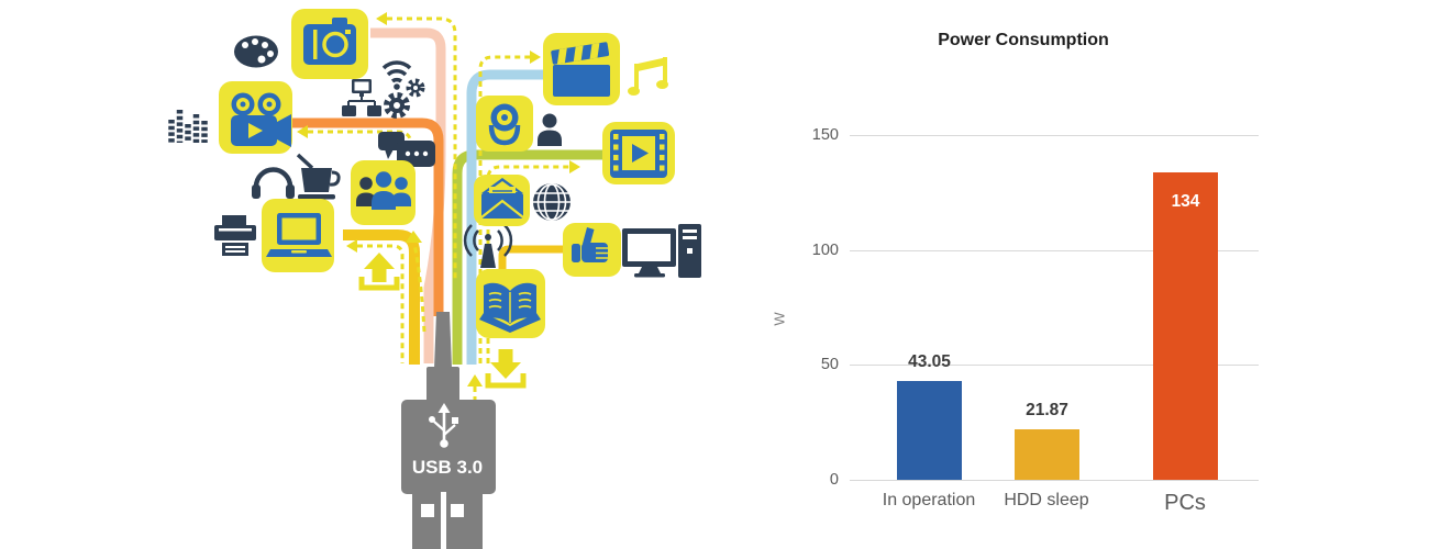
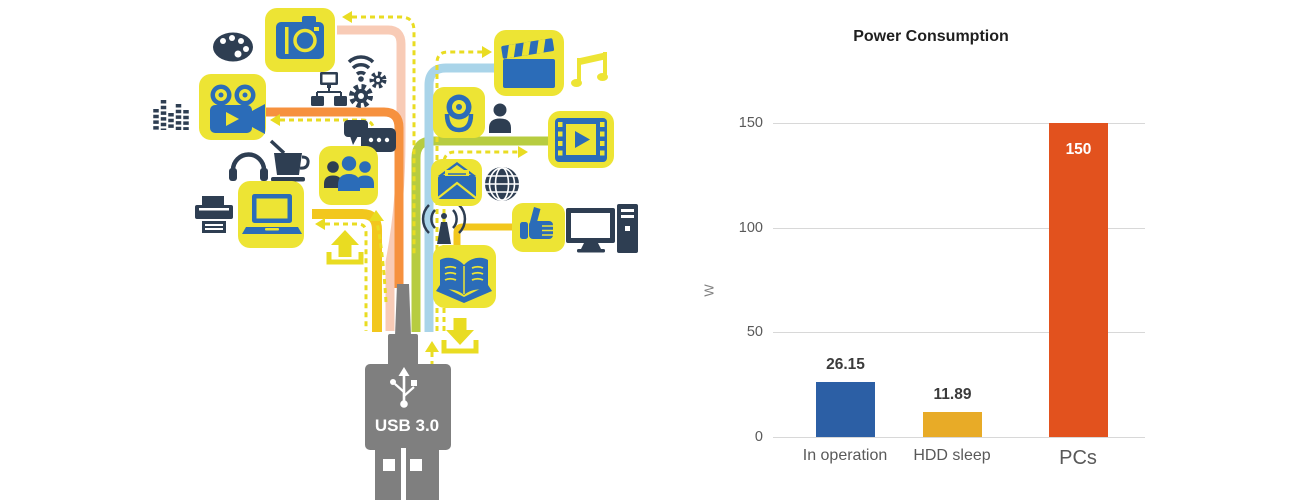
In operation: 43.05 -> 26.15
HDD sleep: 21.87 -> 11.89
PCs: 134 -> 150
